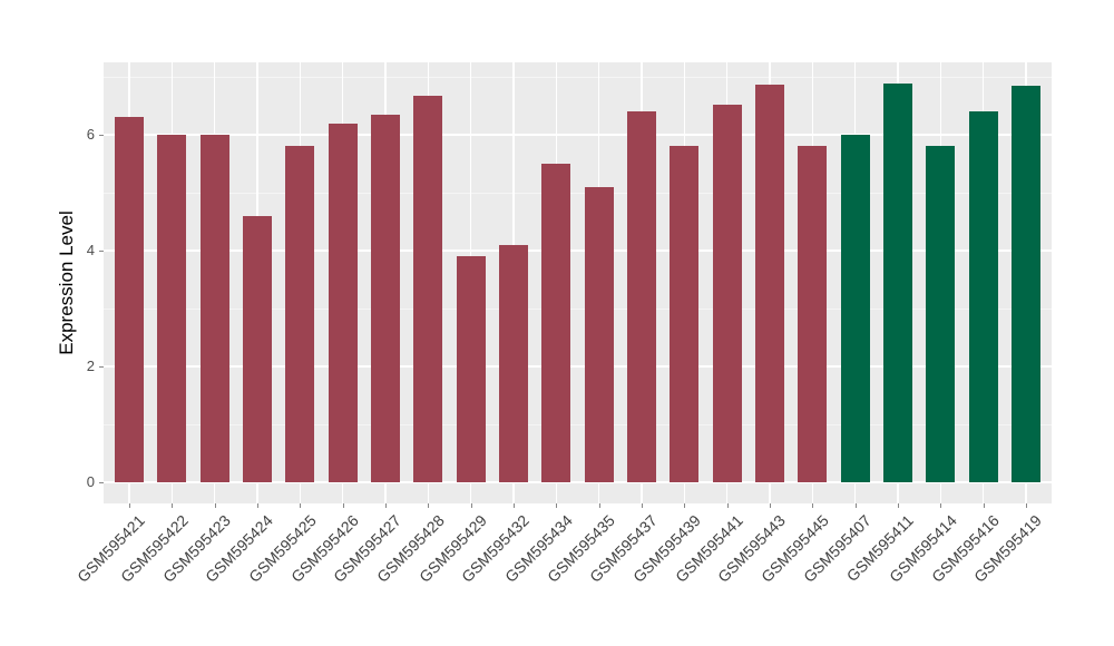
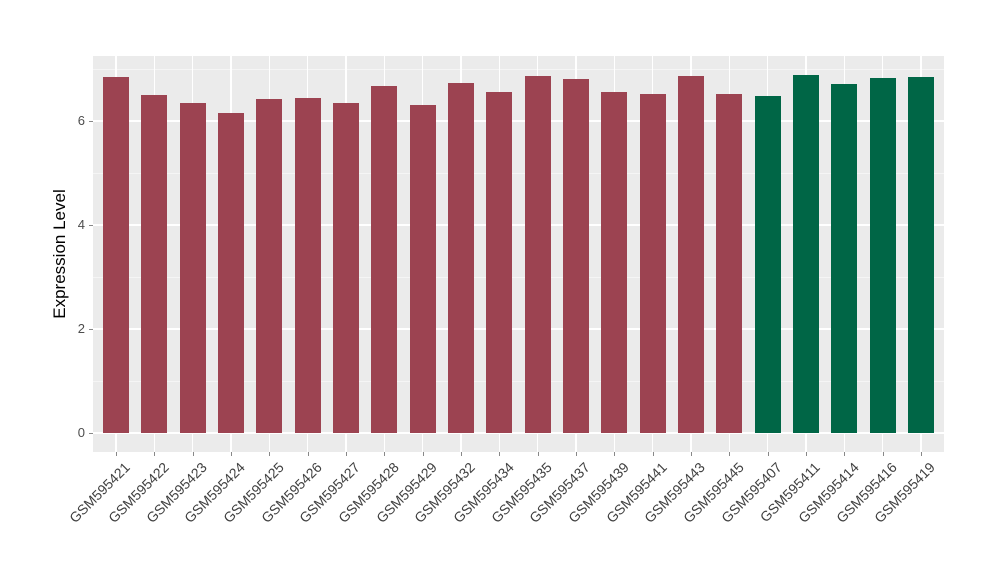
GSM595421: 6.3 -> 6.8
GSM595422: 6.0 -> 6.5
GSM595423: 6.0 -> 6.3
GSM595424: 4.6 -> 6.2
GSM595425: 5.8 -> 6.4
GSM595426: 6.2 -> 6.4
GSM595429: 3.9 -> 6.3
GSM595432: 4.1 -> 6.7
GSM595434: 5.5 -> 6.5
GSM595435: 5.1 -> 6.9
GSM595437: 6.4 -> 6.8
GSM595439: 5.8 -> 6.5
GSM595445: 5.8 -> 6.5
GSM595407: 6.0 -> 6.5
GSM595414: 5.8 -> 6.7
GSM595416: 6.4 -> 6.8
